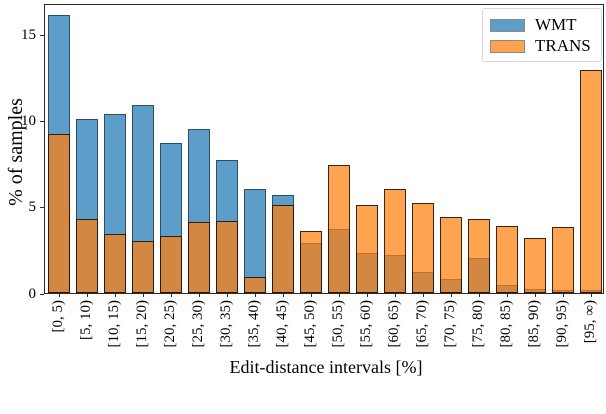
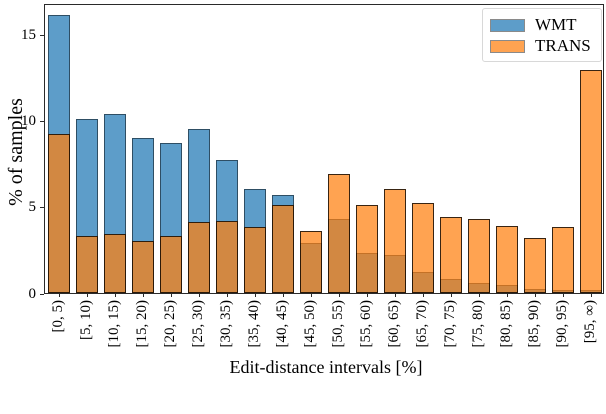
TRANS/[5, 10): 4.3 -> 3.3
WMT/[15, 20): 10.9 -> 9.0
TRANS/[35, 40): 0.9 -> 3.8
WMT/[50, 55): 3.7 -> 4.3
TRANS/[50, 55): 7.4 -> 6.9
WMT/[75, 80): 2.0 -> 0.6
